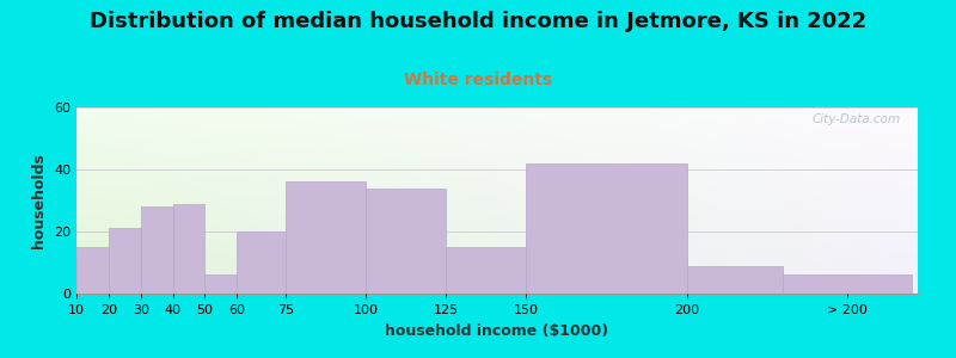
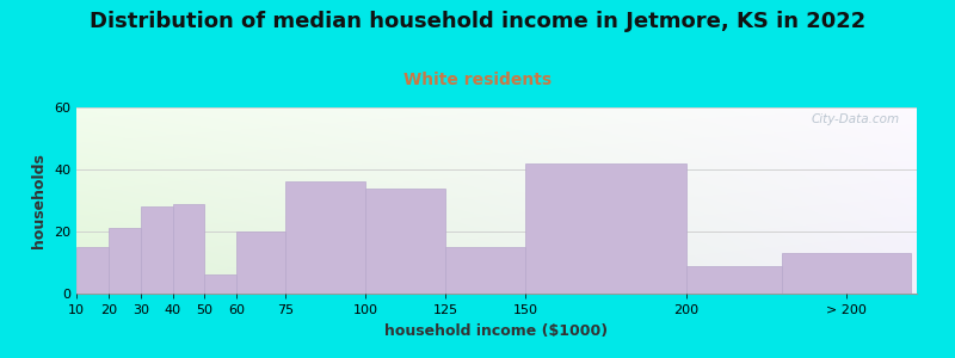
> 200: 6 -> 13
